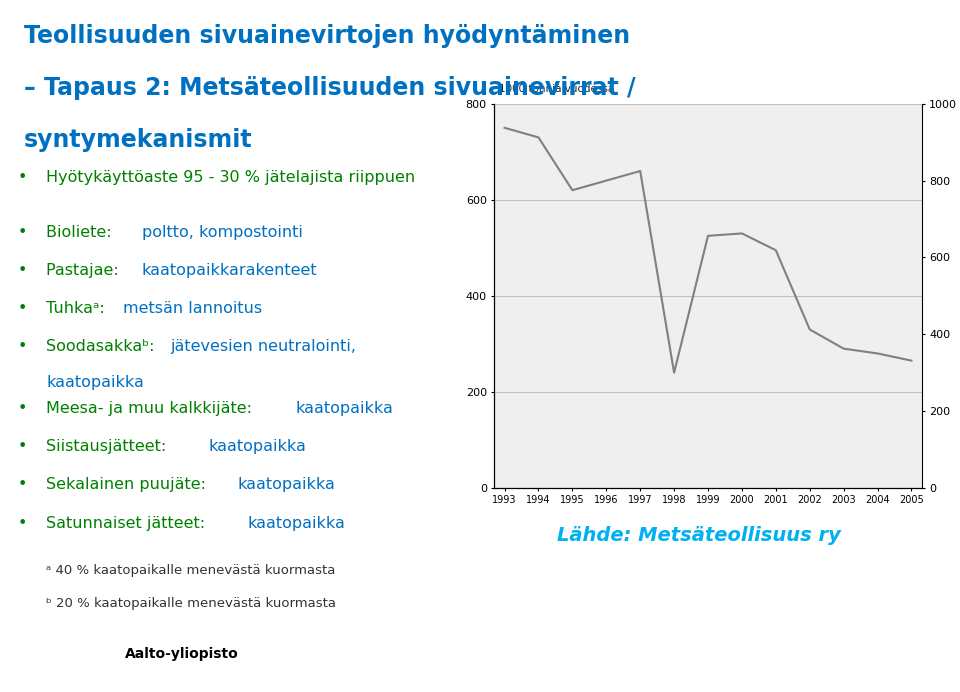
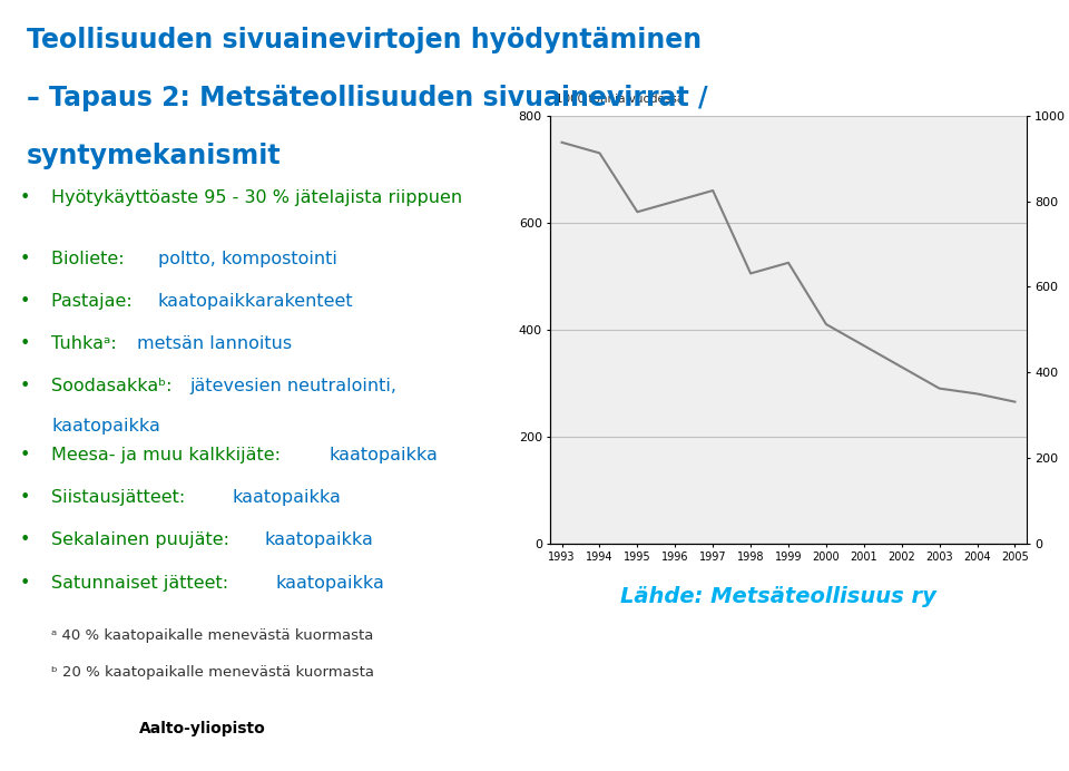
1998: 240 -> 505
2000: 530 -> 410
2001: 495 -> 370
